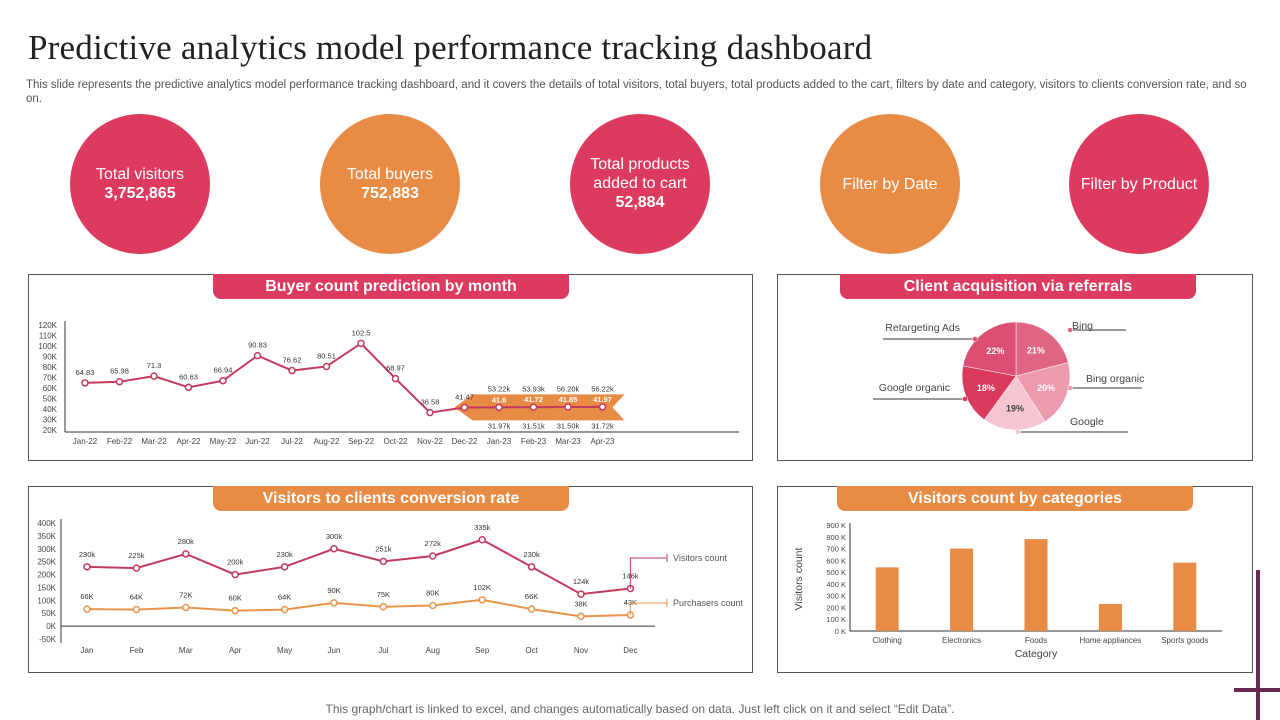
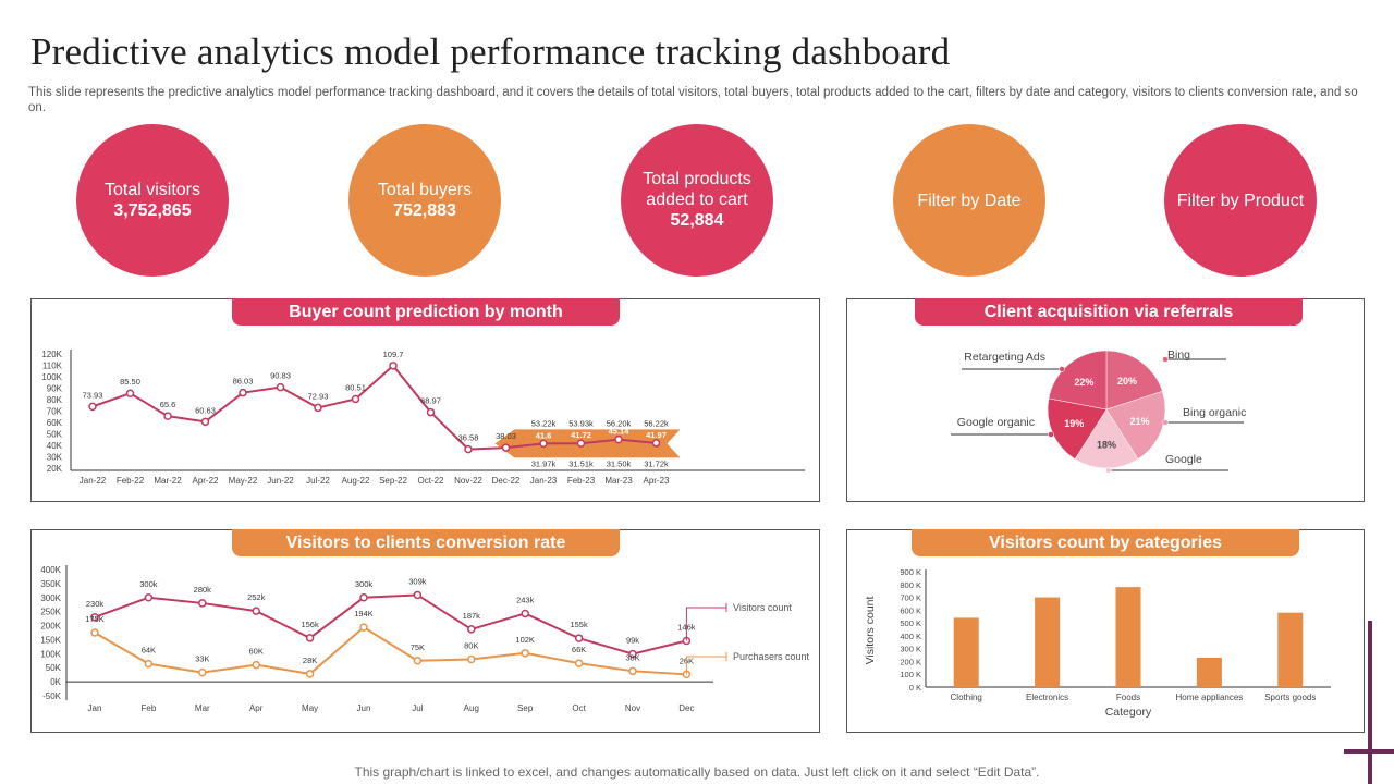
Buyer count prediction by month/Jan-22: 64.83 -> 73.93
Buyer count prediction by month/Feb-22: 65.98 -> 85.50
Buyer count prediction by month/Mar-22: 71.3 -> 65.6
Buyer count prediction by month/May-22: 66.94 -> 86.03
Buyer count prediction by month/Jul-22: 76.62 -> 72.93
Buyer count prediction by month/Sep-22: 102.5 -> 109.7
Buyer count prediction by month/Dec-22: 41.47 -> 38.03
Buyer count prediction by month/Mar-23: 41.85 -> 45.14
Client acquisition via referrals/Bing: 21% -> 20%
Client acquisition via referrals/Bing organic: 20% -> 21%
Client acquisition via referrals/Google: 19% -> 18%
Client acquisition via referrals/Google organic: 18% -> 19%
Visitors to clients conversion rate/Purchasers count/Jan: 66K -> 175K
Visitors to clients conversion rate/Visitors count/Feb: 225k -> 300k
Visitors to clients conversion rate/Purchasers count/Mar: 72K -> 33K
Visitors to clients conversion rate/Visitors count/Apr: 200k -> 252k
Visitors to clients conversion rate/Visitors count/May: 230k -> 156k
Visitors to clients conversion rate/Purchasers count/May: 64K -> 28K
Visitors to clients conversion rate/Purchasers count/Jun: 90K -> 194K
Visitors to clients conversion rate/Visitors count/Jul: 251k -> 309k
Visitors to clients conversion rate/Visitors count/Aug: 272k -> 187k
Visitors to clients conversion rate/Visitors count/Sep: 335k -> 243k
Visitors to clients conversion rate/Visitors count/Oct: 230k -> 155k
Visitors to clients conversion rate/Visitors count/Nov: 124k -> 99k
Visitors to clients conversion rate/Purchasers count/Dec: 43K -> 26K
